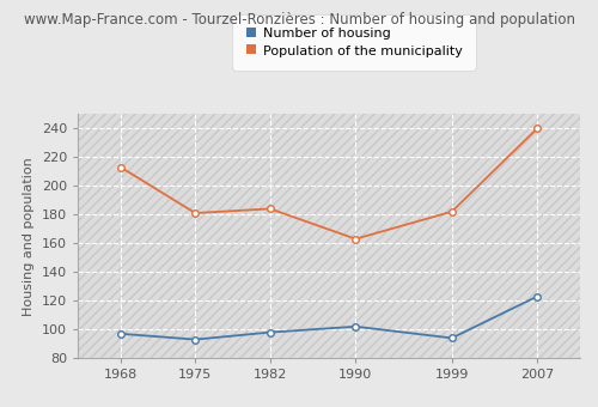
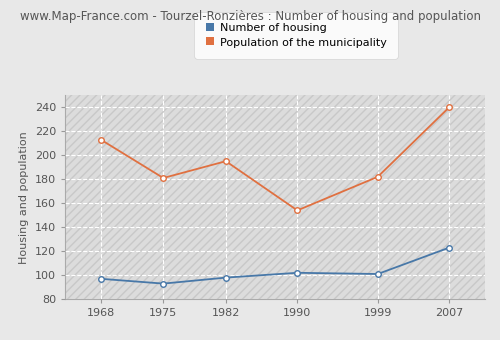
Population of the municipality/1982: 184 -> 195
Population of the municipality/1990: 163 -> 154
Number of housing/1999: 94 -> 101
